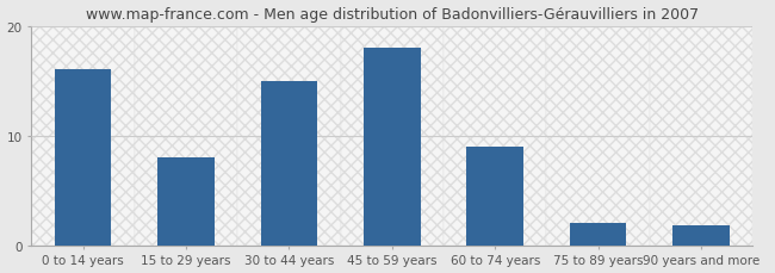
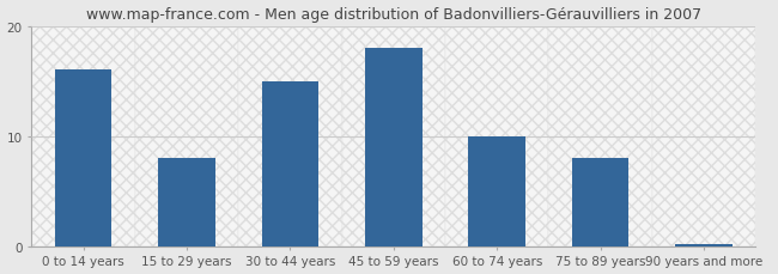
60 to 74 years: 9.0 -> 10.0
75 to 89 years: 2.0 -> 8.0
90 years and more: 1.8 -> 0.2
